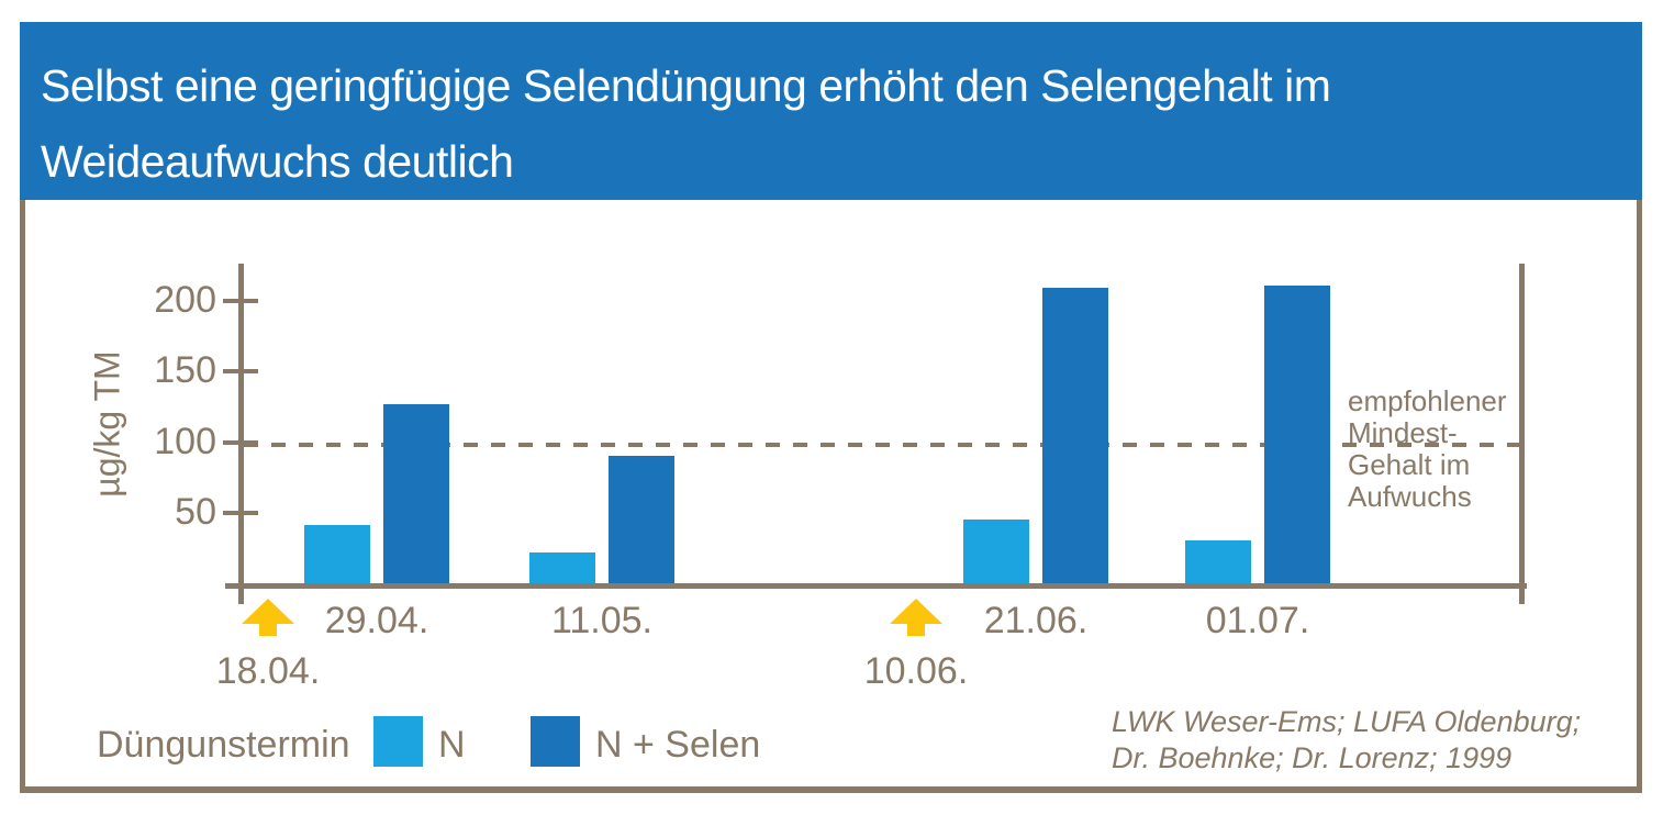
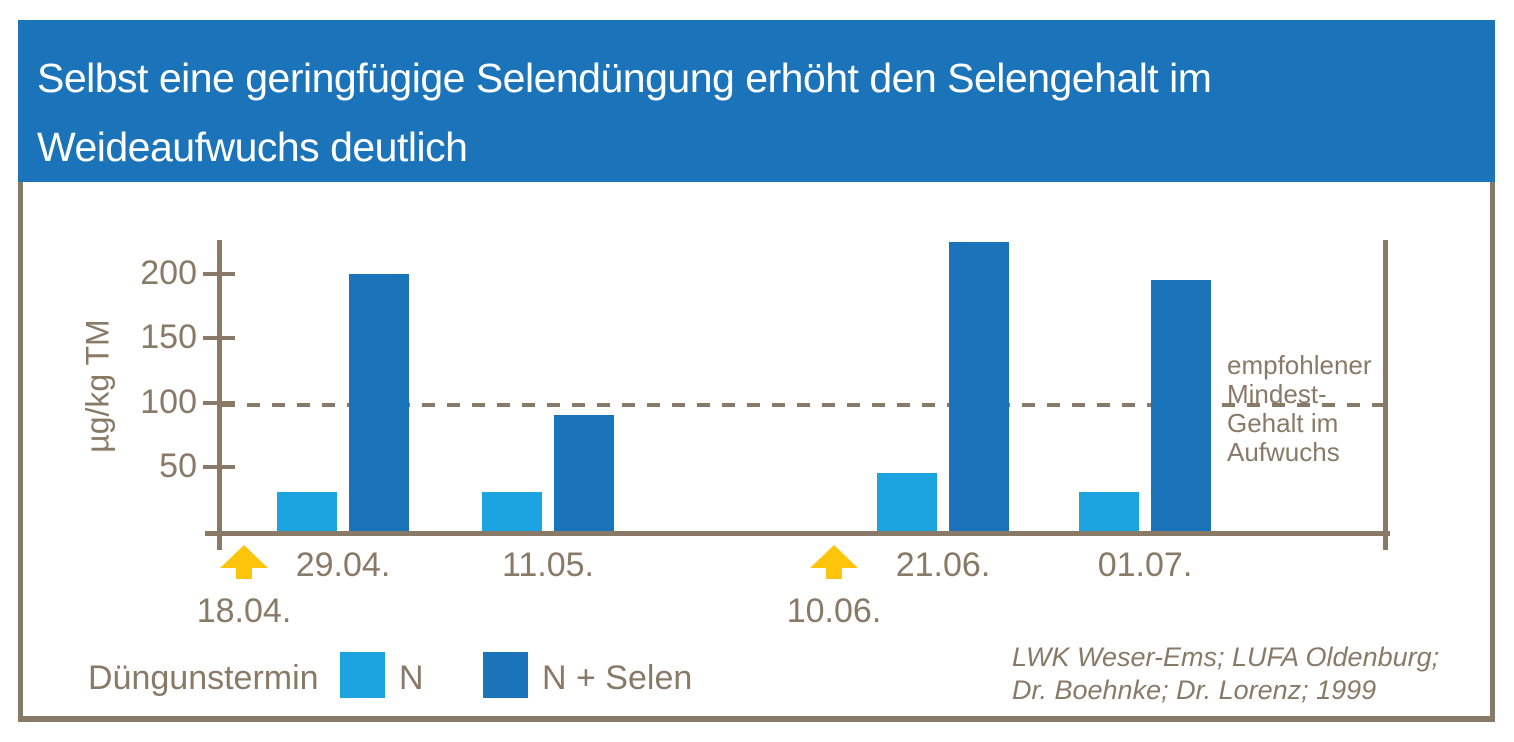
N/29.04.: 41 -> 30
N + Selen/29.04.: 127 -> 200
N/11.05.: 22 -> 30
N + Selen/21.06.: 209 -> 225
N + Selen/01.07.: 211 -> 195
